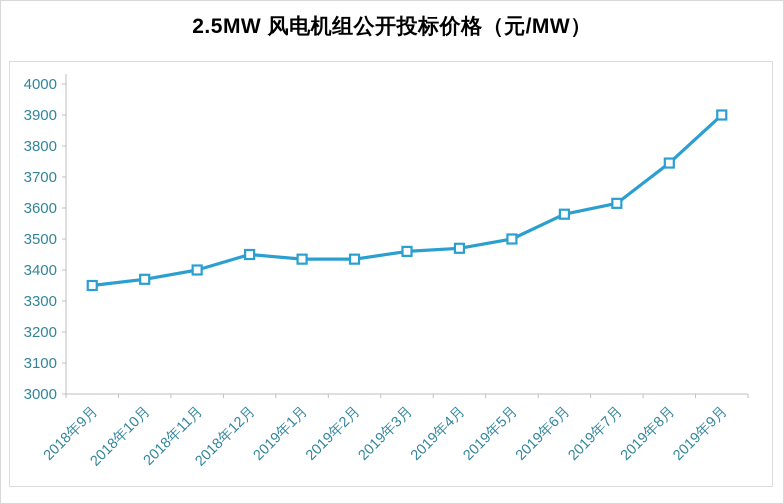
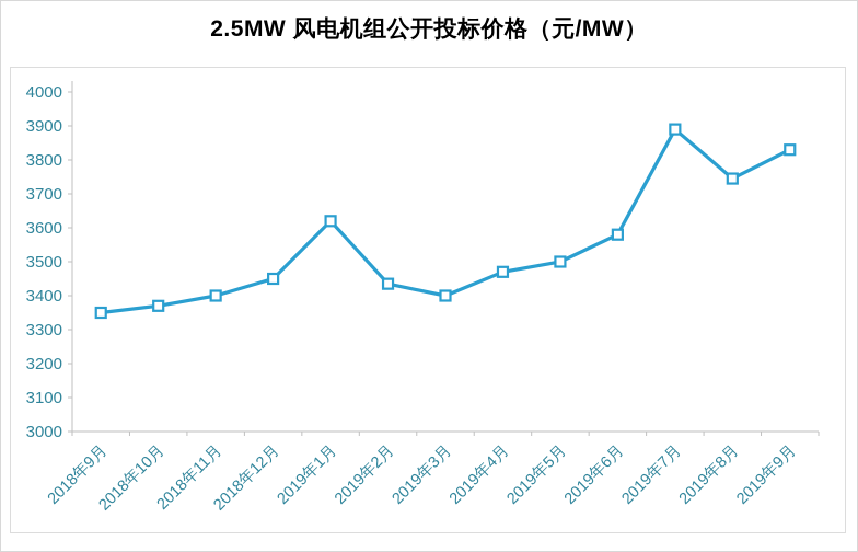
2019年1月: 3440 -> 3620
2019年3月: 3460 -> 3400
2019年7月: 3620 -> 3890
2019年9月: 3900 -> 3830
